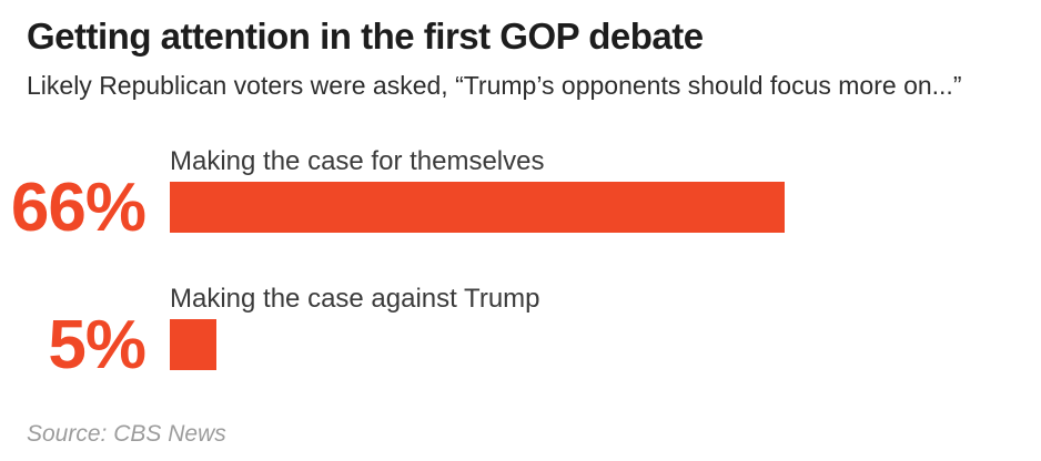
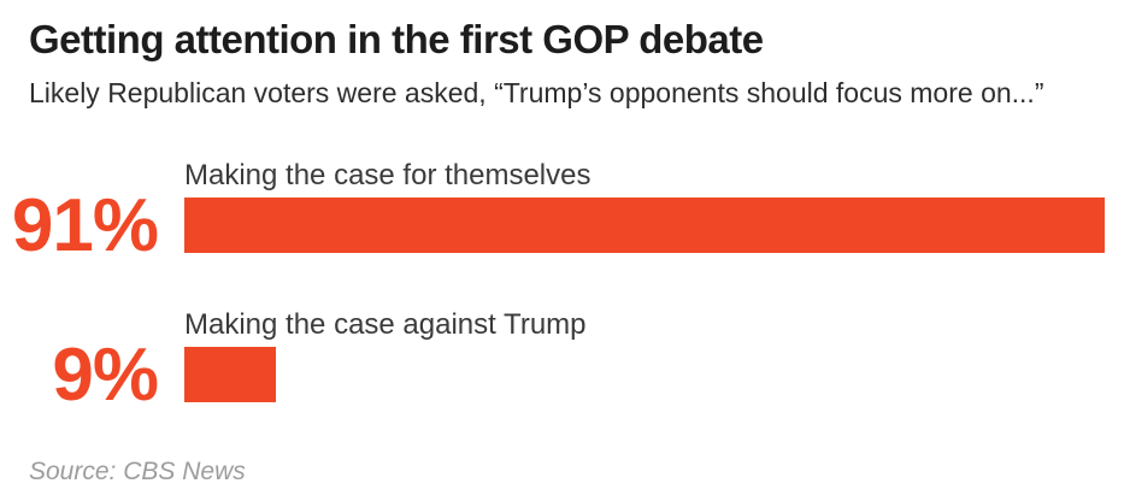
Making the case for themselves: 66% -> 91%
Making the case against Trump: 5% -> 9%
